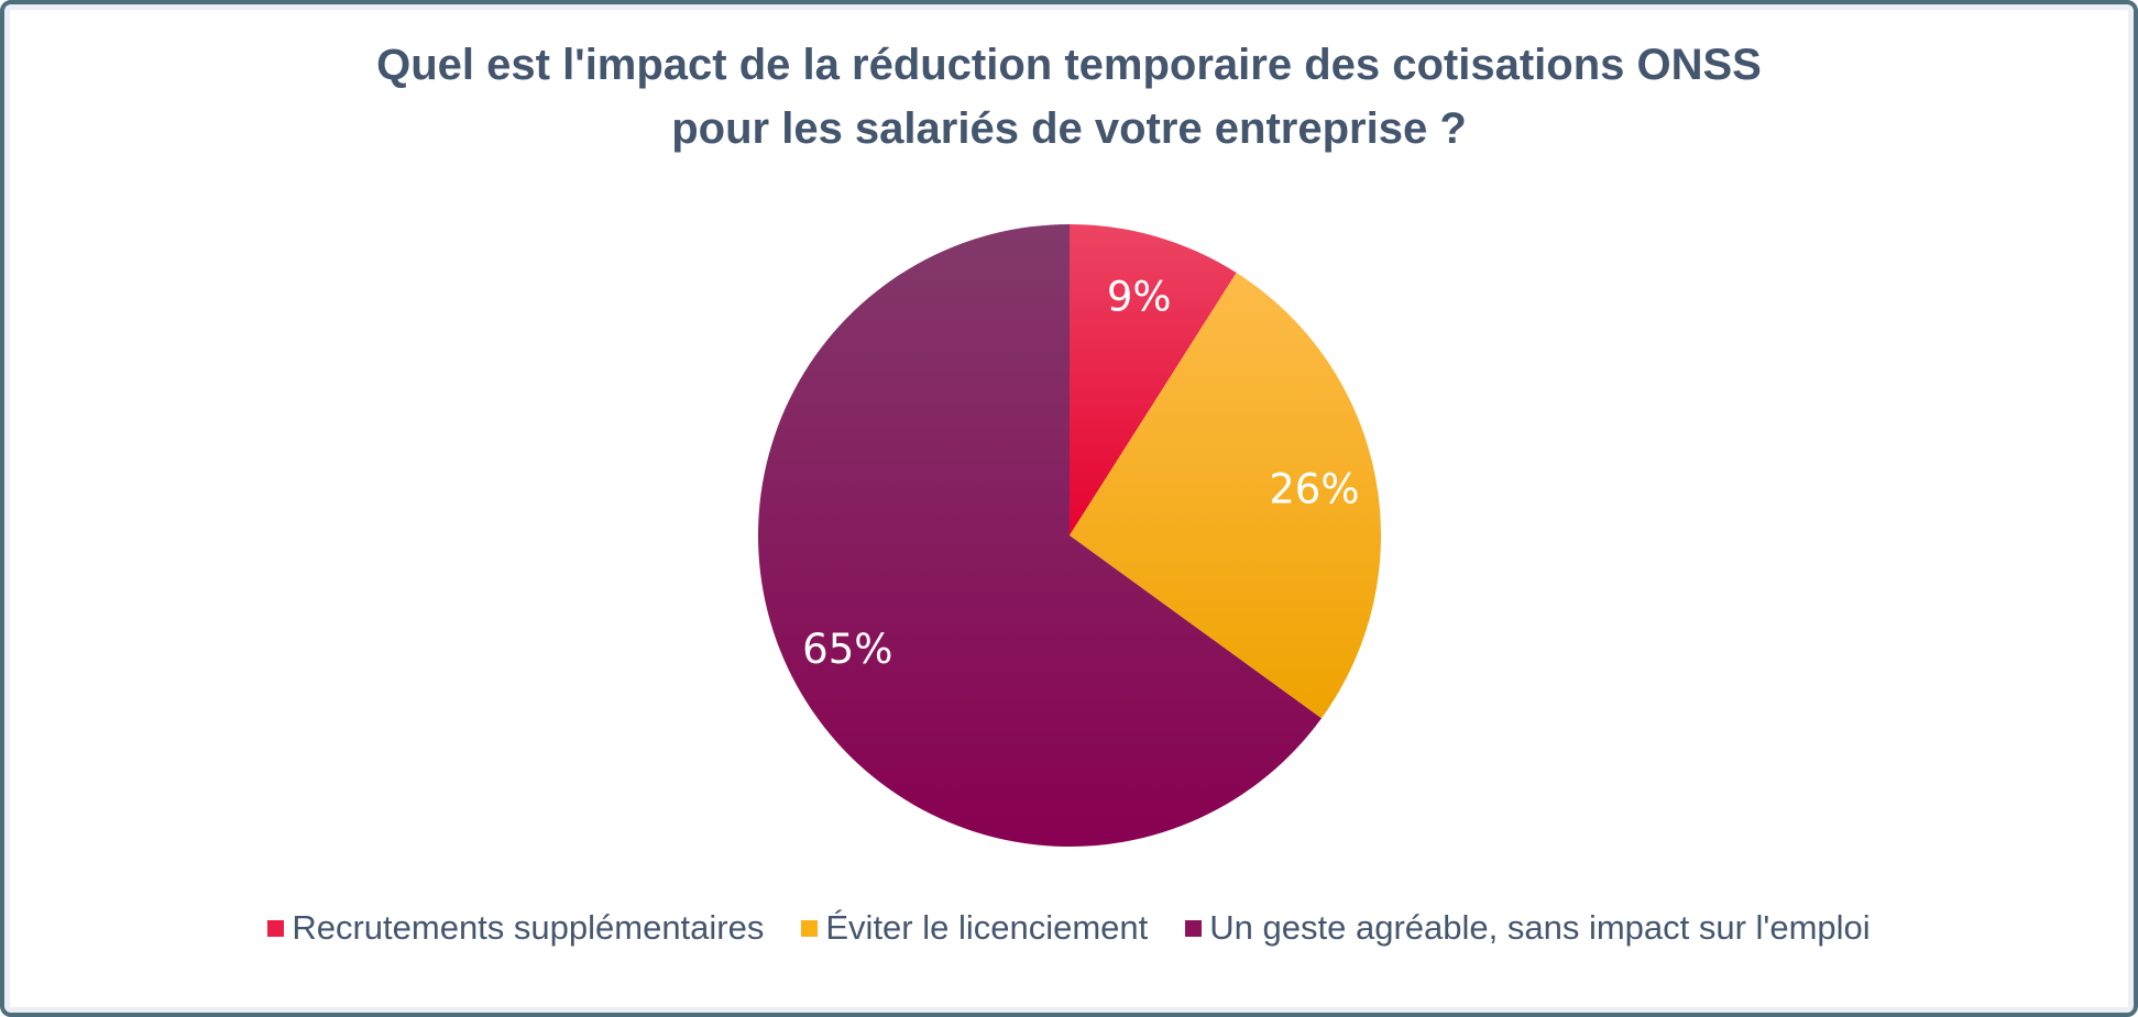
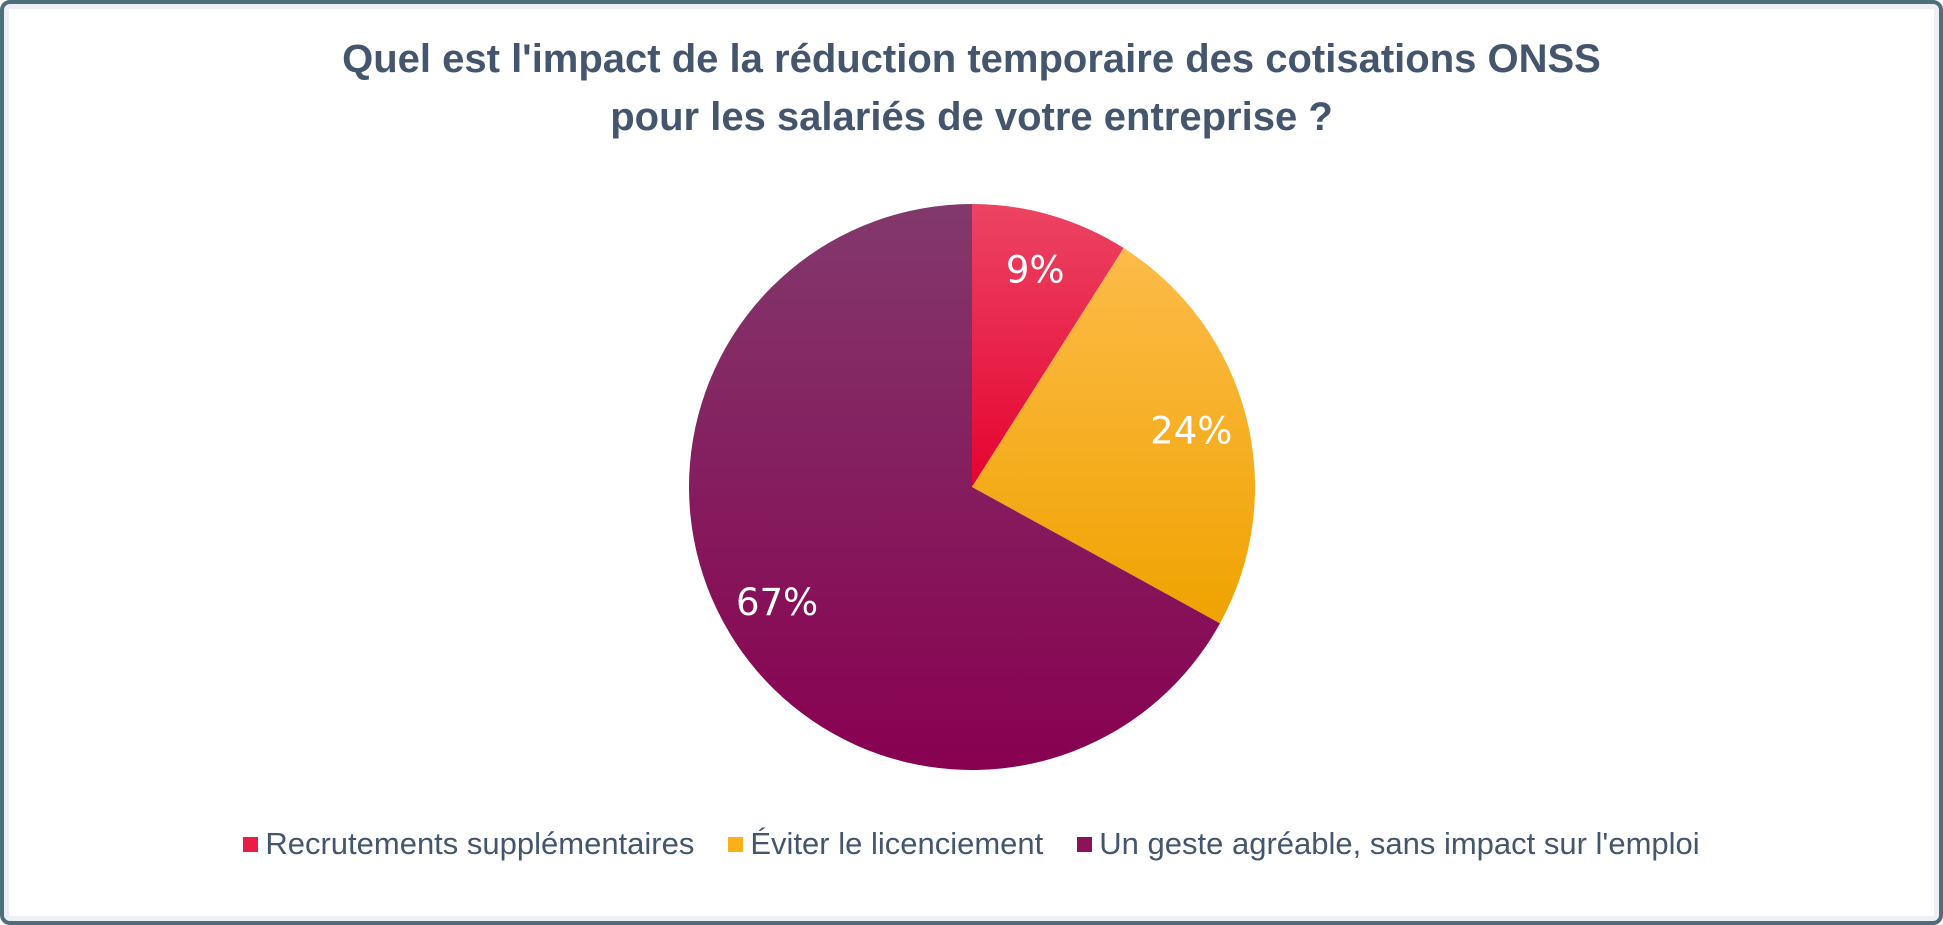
Éviter le licenciement: 26% -> 24%
Un geste agréable, sans impact sur l'emploi: 65% -> 67%
